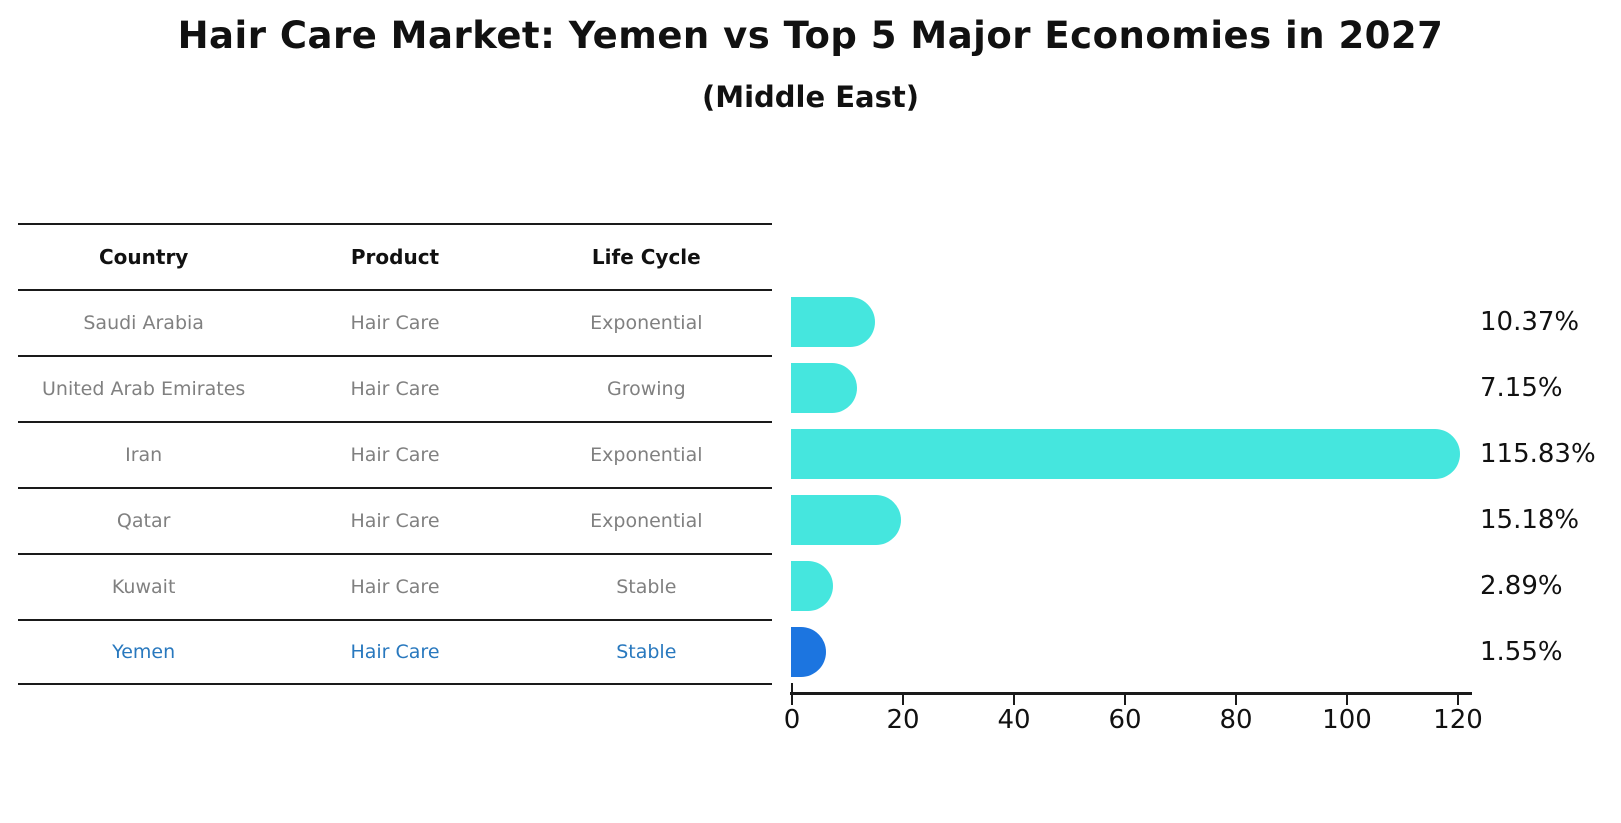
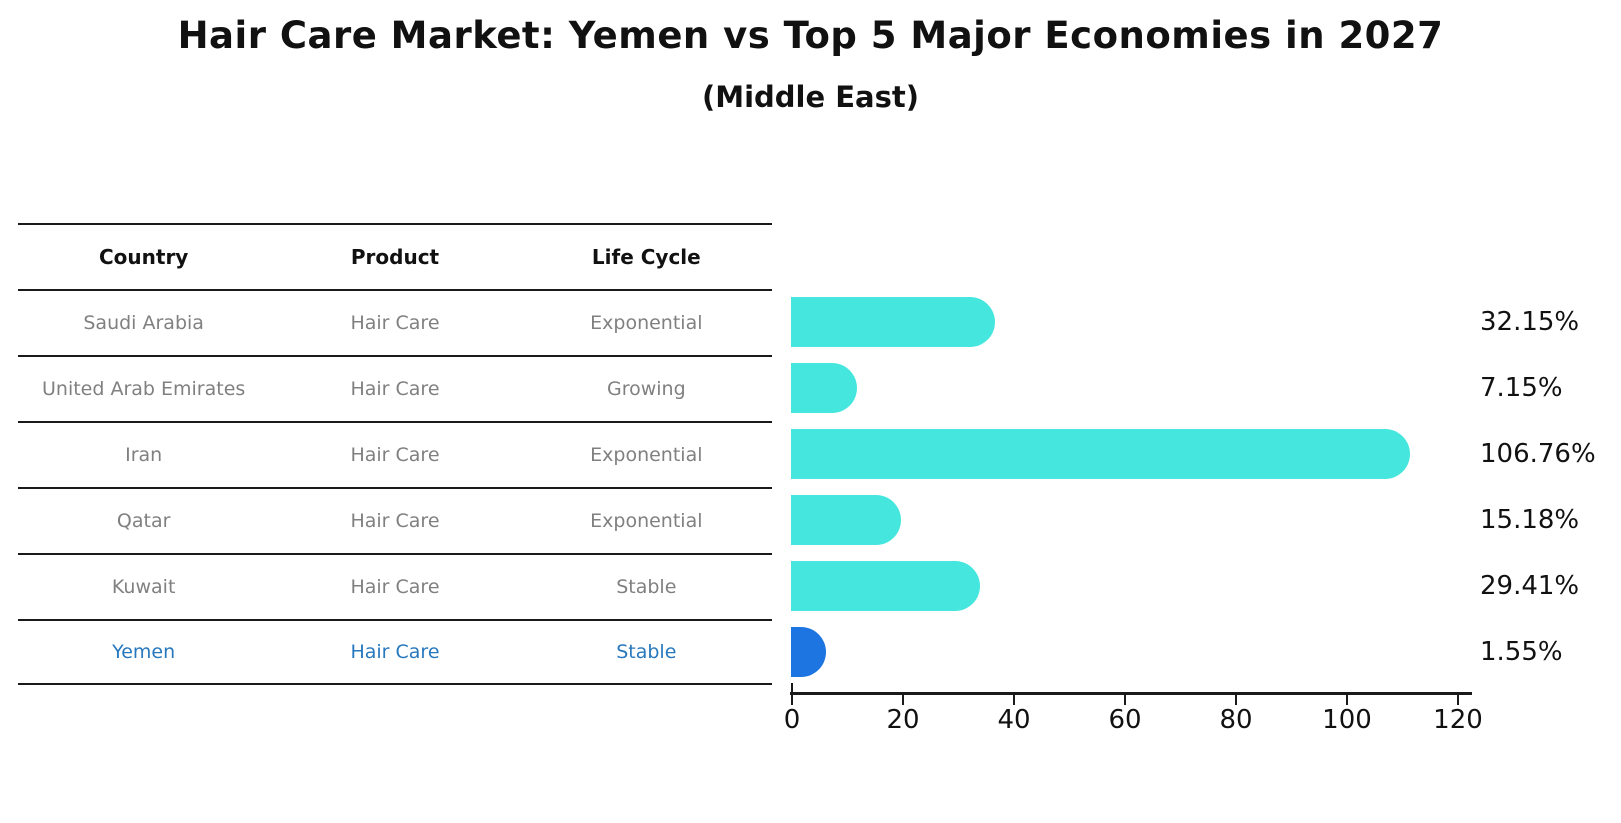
Saudi Arabia: 10.37% -> 32.15%
Iran: 115.83% -> 106.76%
Kuwait: 2.89% -> 29.41%
